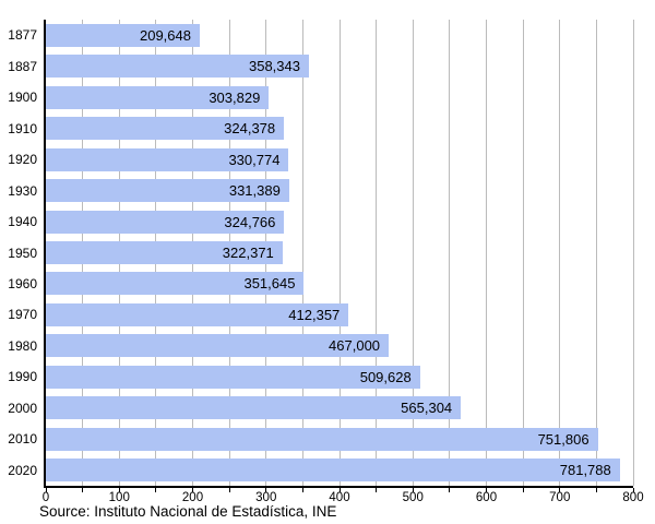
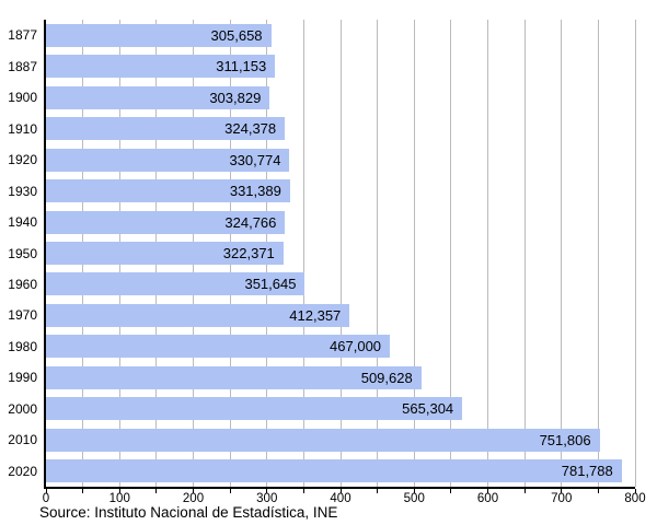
1877: 209,648 -> 305,658
1887: 358,343 -> 311,153
